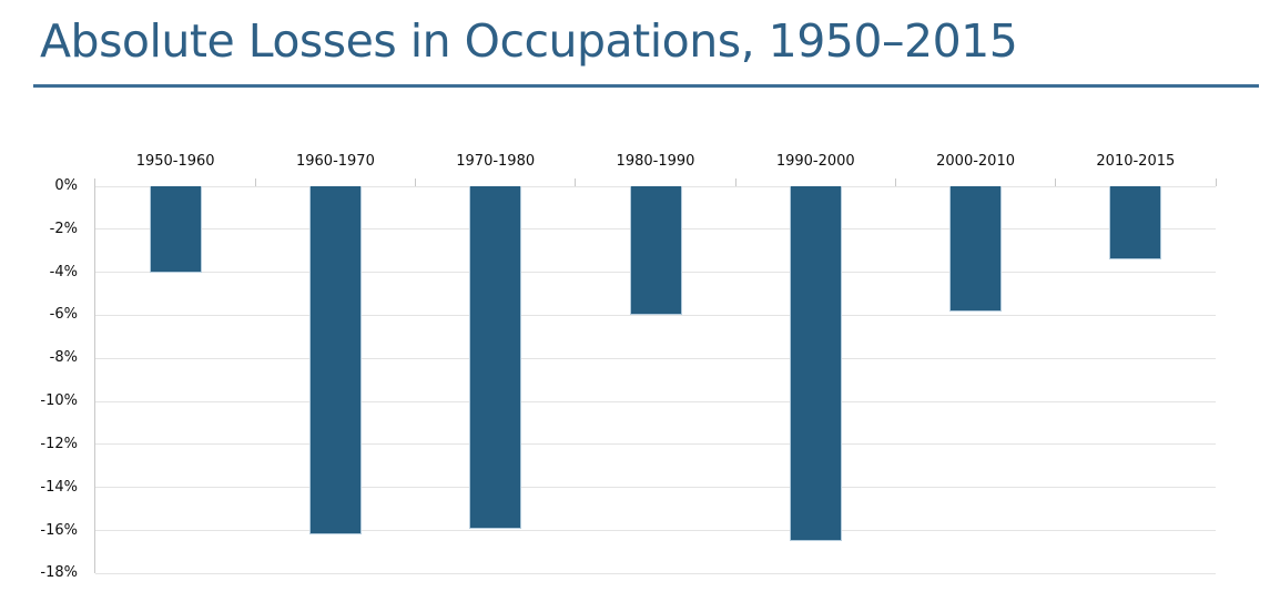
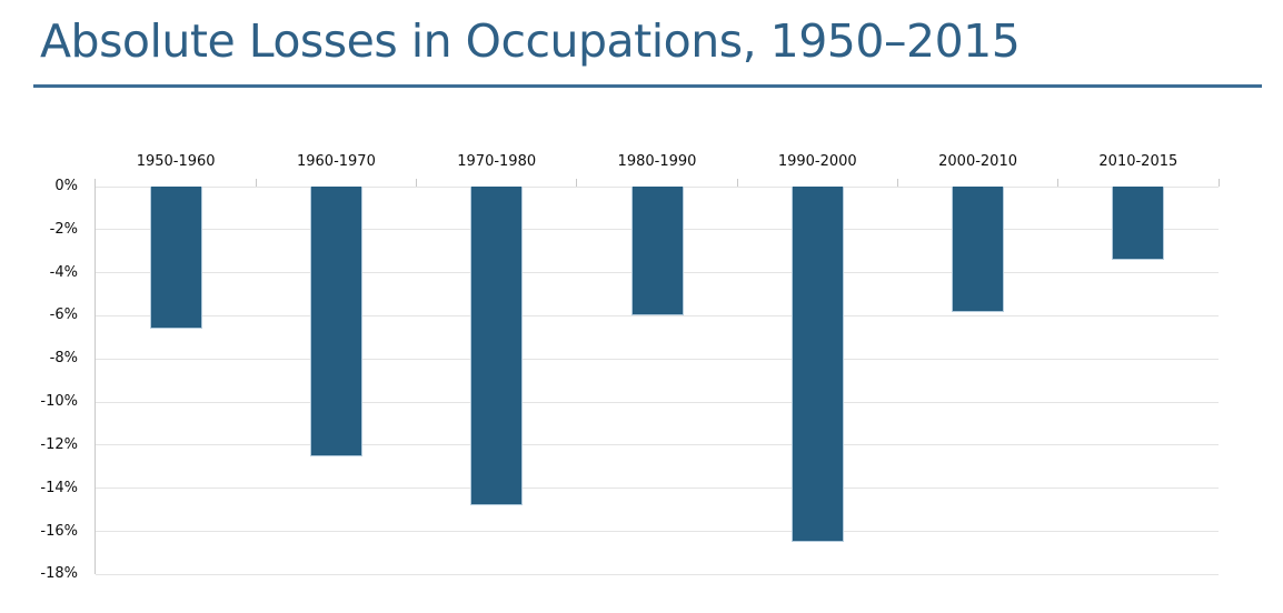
1950-1960: -4.0% -> -6.6%
1960-1970: -16.2% -> -12.5%
1970-1980: -15.9% -> -14.8%
